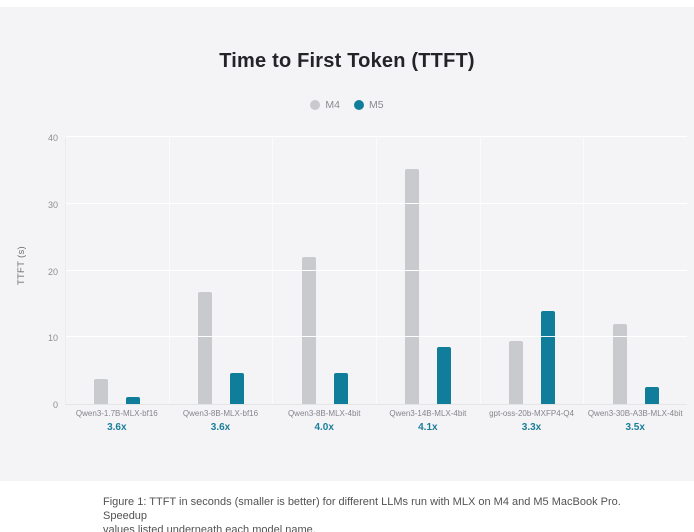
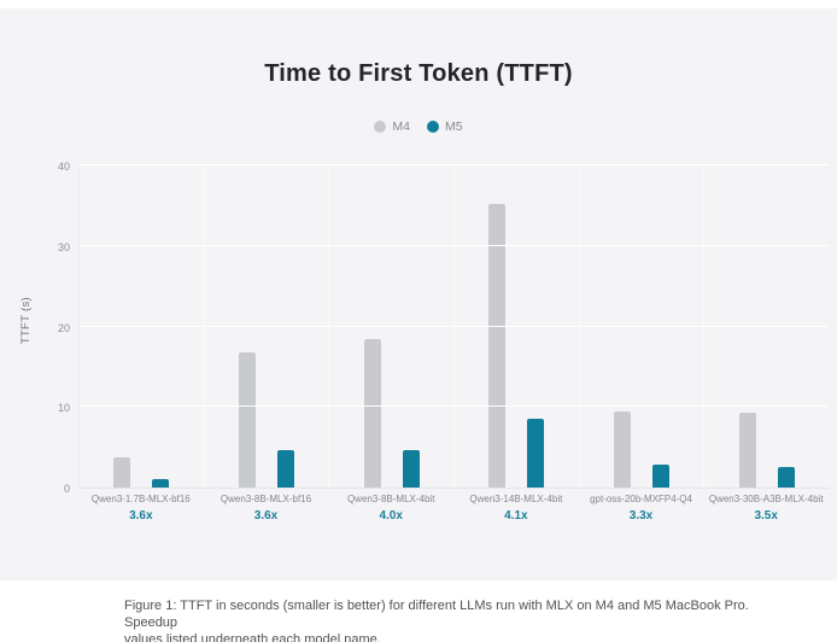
M4/Qwen3-8B-MLX-4bit: 22 -> 18
M5/gpt-oss-20b-MXFP4-Q4: 14 -> 3
M4/Qwen3-30B-A3B-MLX-4bit: 12 -> 9
